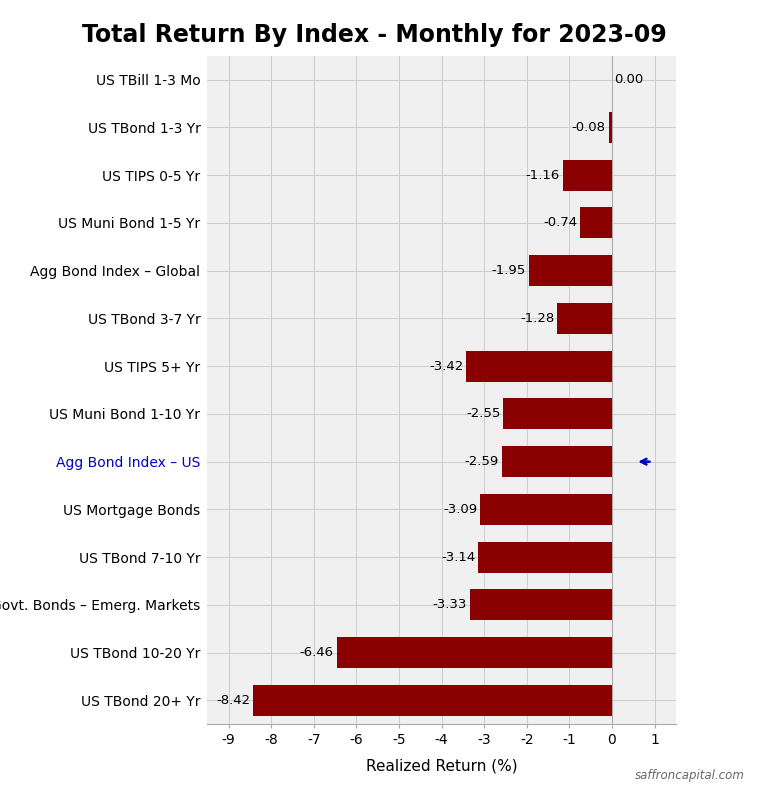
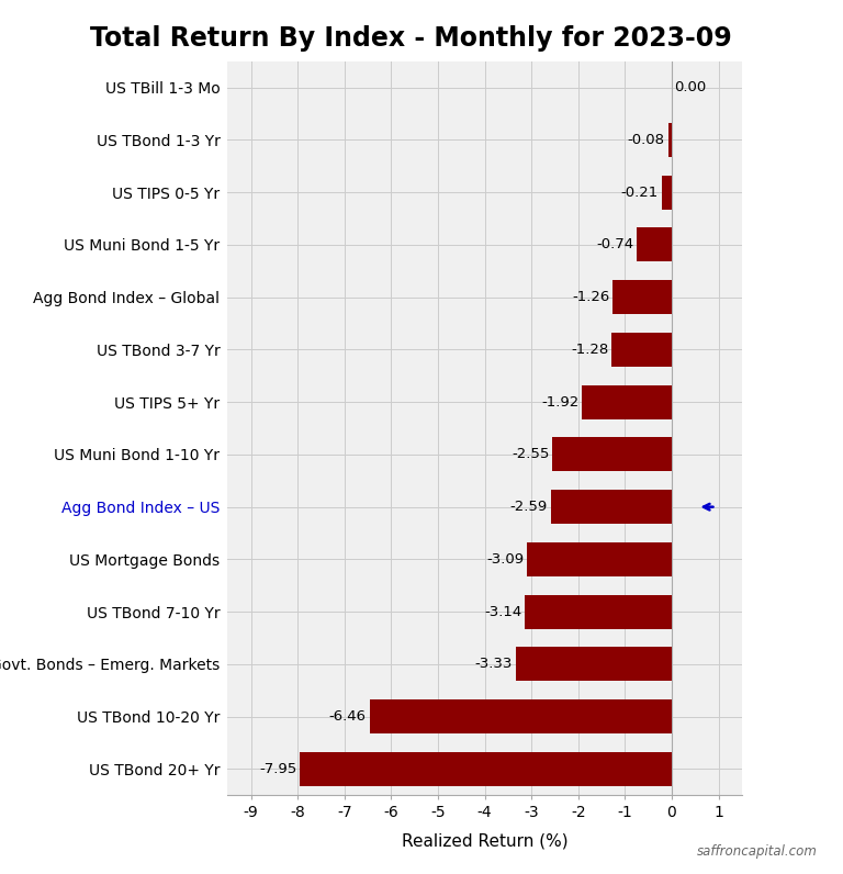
US TIPS 0-5 Yr: -1.16 -> -0.21
Agg Bond Index – Global: -1.95 -> -1.26
US TIPS 5+ Yr: -3.42 -> -1.92
US TBond 20+ Yr: -8.42 -> -7.95
